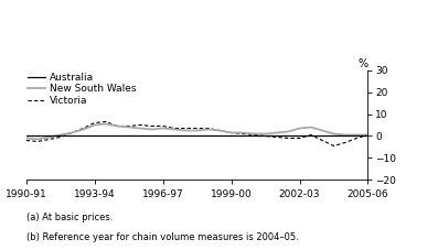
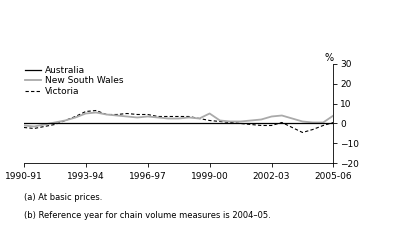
New South Wales/1999-00: 2 -> 5
New South Wales/2005-06: 0 -> 4
